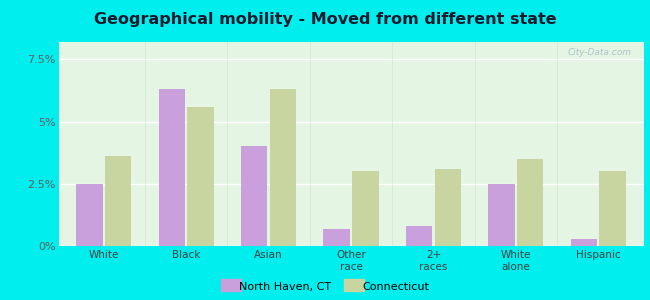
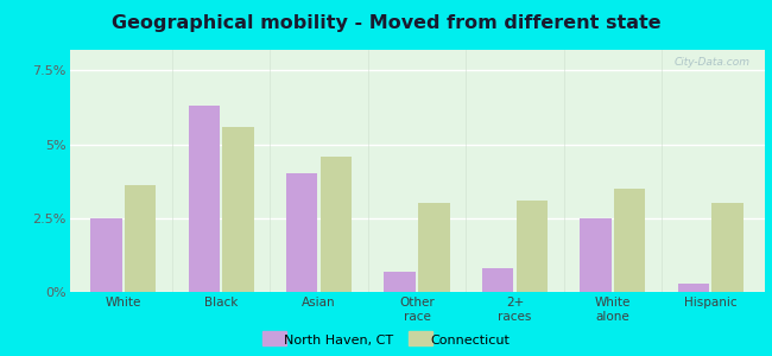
Connecticut/Asian: 6.3% -> 4.6%
